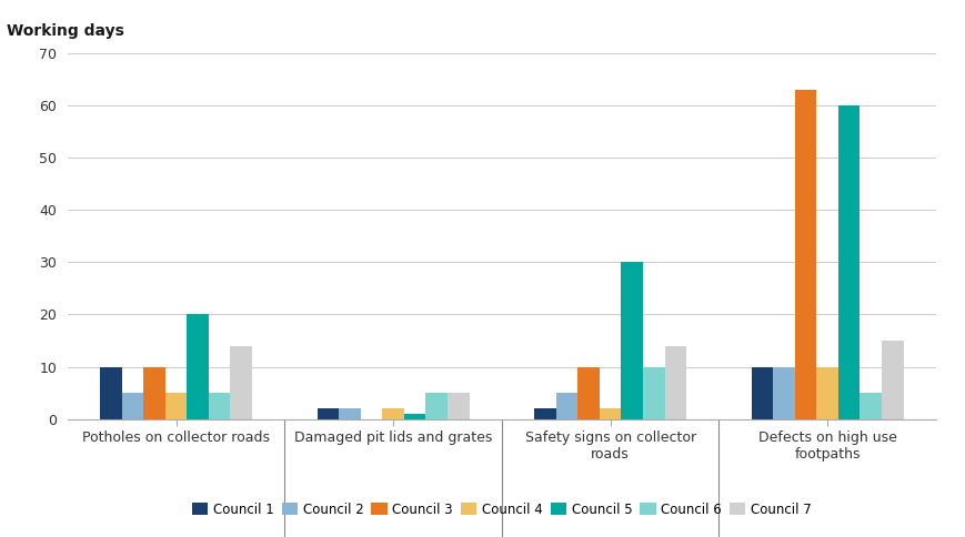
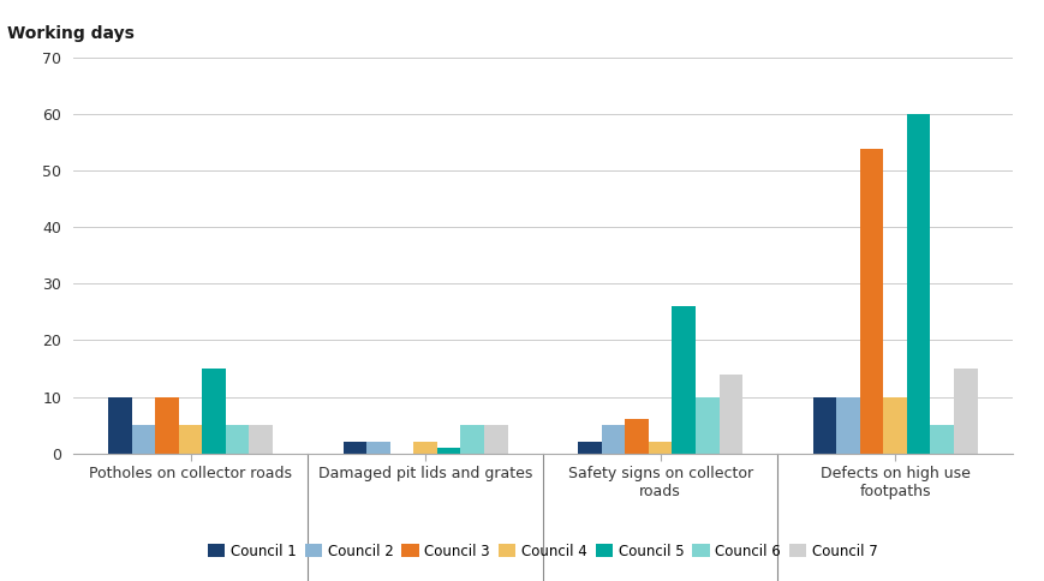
Council 5/Potholes on collector roads: 20 -> 15
Council 7/Potholes on collector roads: 14 -> 5
Council 3/Safety signs on collector roads: 10 -> 6
Council 5/Safety signs on collector roads: 30 -> 26
Council 3/Defects on high use footpaths: 63 -> 54
